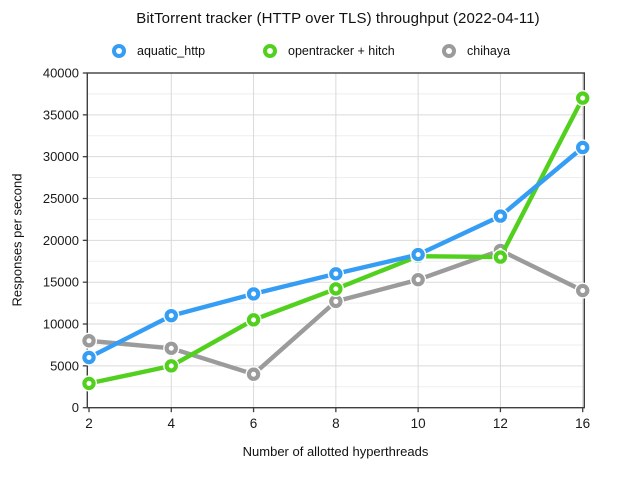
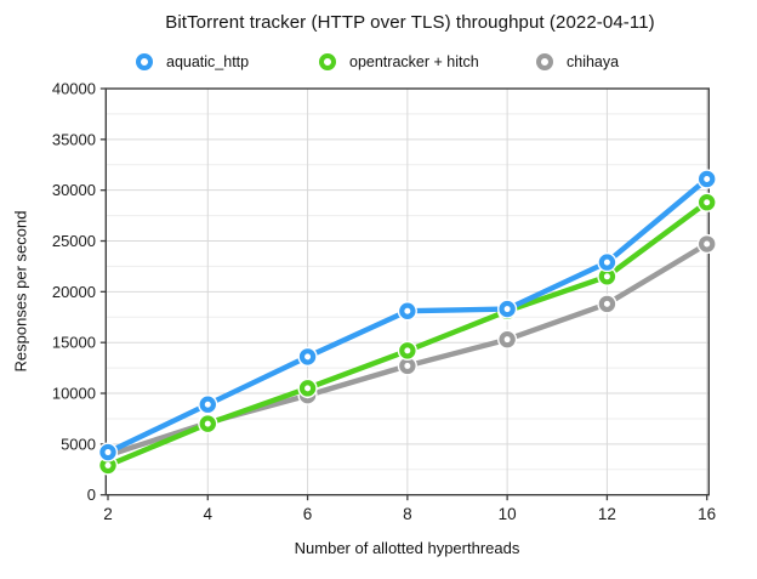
aquatic_http/2: 6000 -> 4000
chihaya/2: 8000 -> 4000
aquatic_http/4: 11000 -> 9000
opentracker + hitch/4: 5000 -> 7000
chihaya/6: 4000 -> 10000
aquatic_http/8: 16000 -> 18000
opentracker + hitch/12: 18000 -> 22000
opentracker + hitch/16: 37000 -> 29000
chihaya/16: 14000 -> 25000
